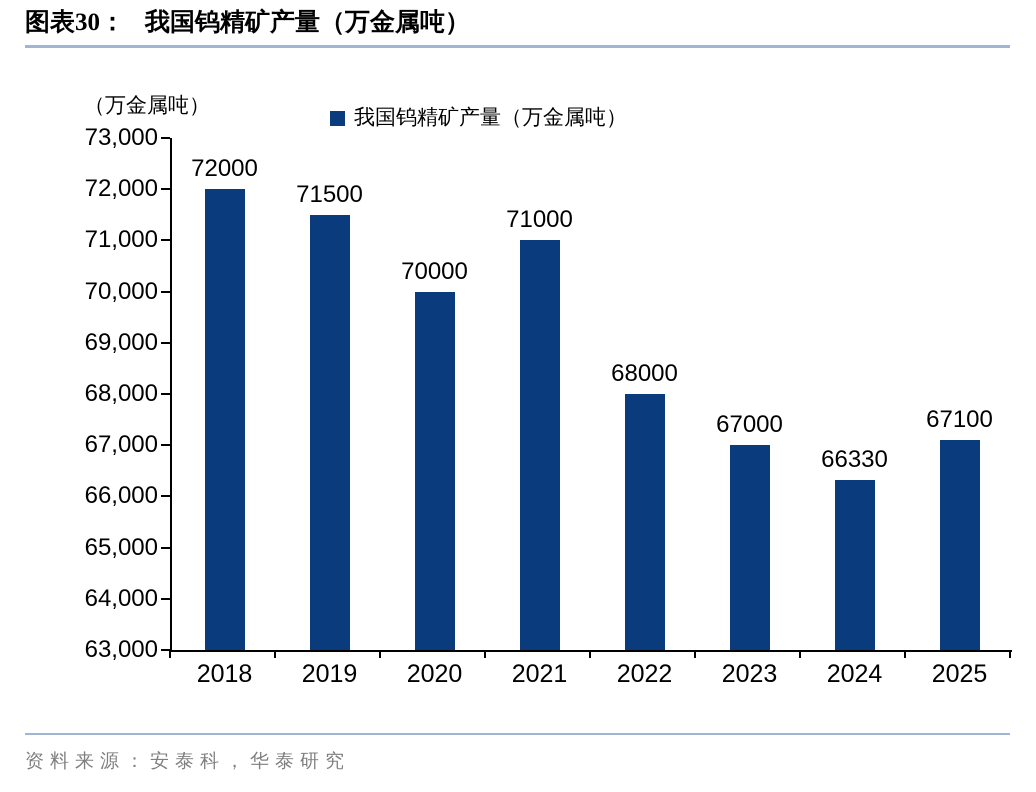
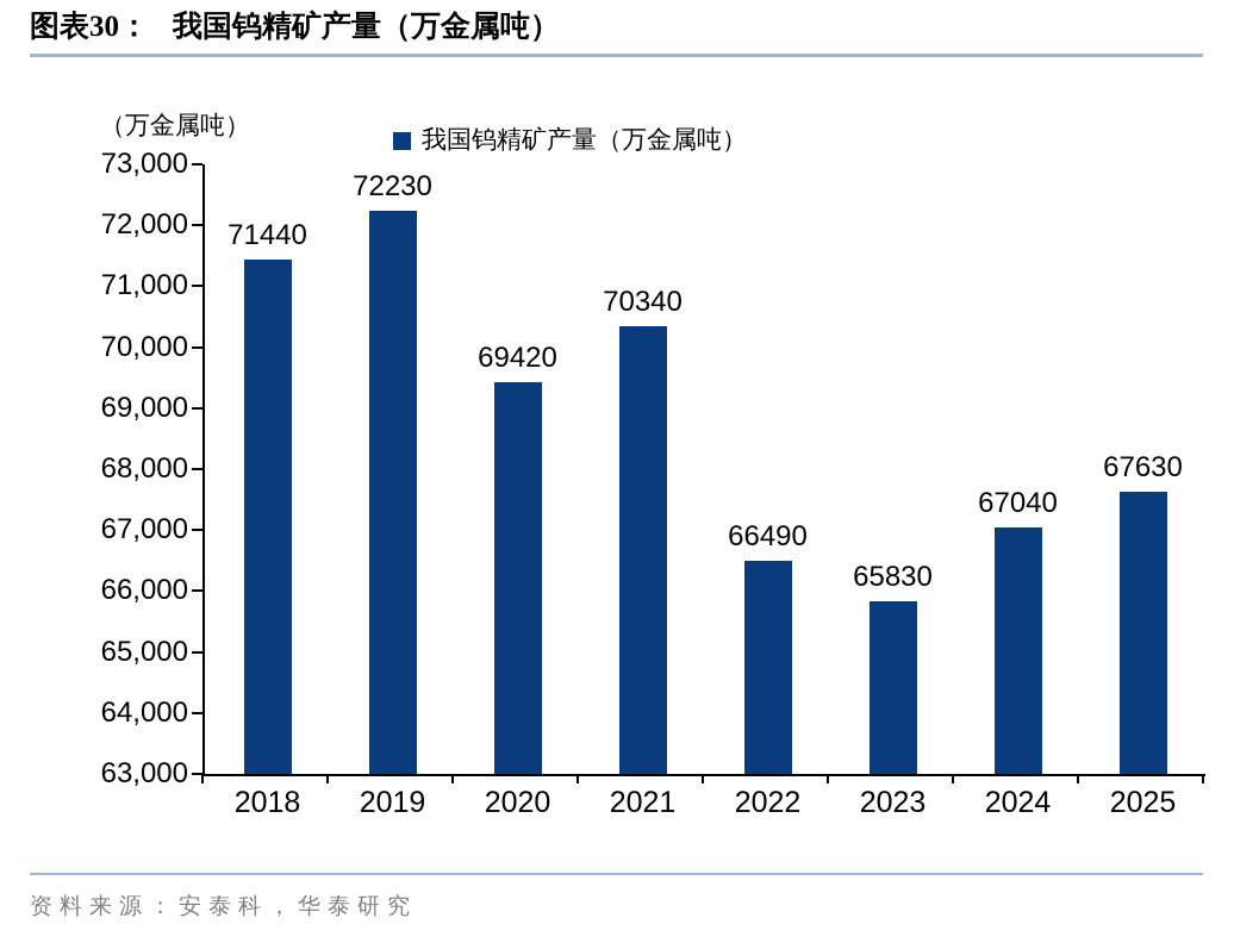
2018: 72000 -> 71440
2019: 71500 -> 72230
2020: 70000 -> 69420
2021: 71000 -> 70340
2022: 68000 -> 66490
2023: 67000 -> 65830
2024: 66330 -> 67040
2025: 67100 -> 67630
